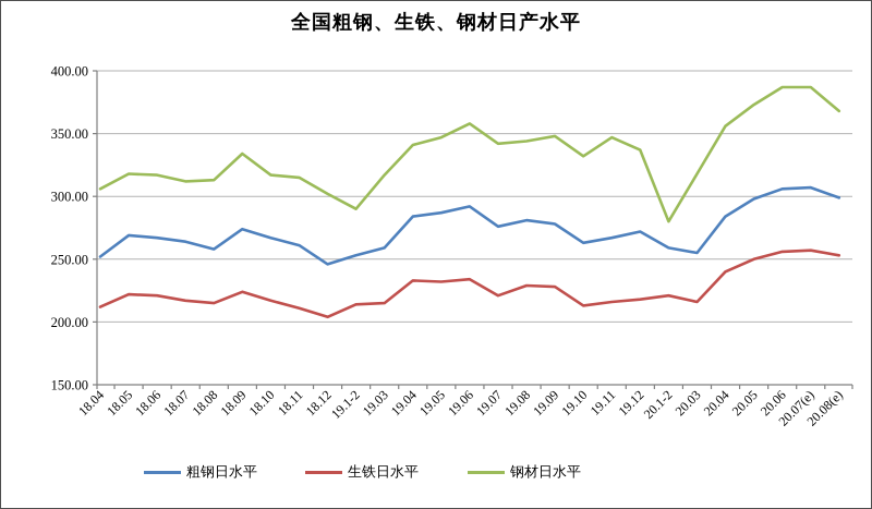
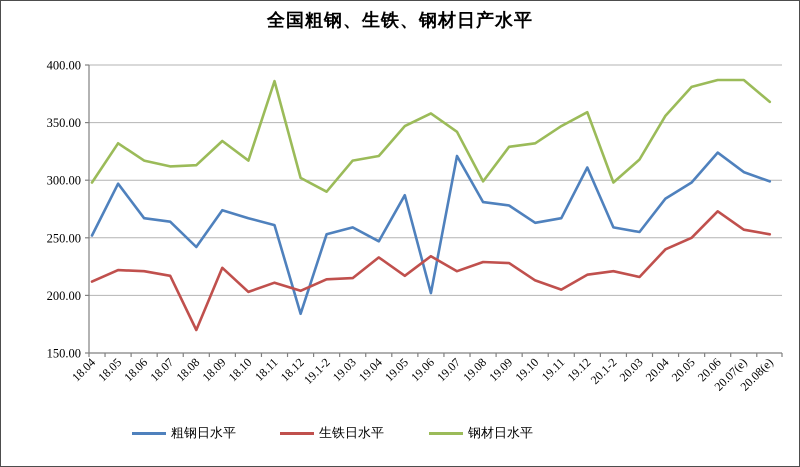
钢材日水平/18.04: 306 -> 298
粗钢日水平/18.05: 269 -> 297
钢材日水平/18.05: 318 -> 332
粗钢日水平/18.08: 258 -> 242
生铁日水平/18.08: 215 -> 170
生铁日水平/18.10: 217 -> 203
钢材日水平/18.11: 315 -> 386
粗钢日水平/18.12: 246 -> 184
粗钢日水平/19.04: 284 -> 247
钢材日水平/19.04: 341 -> 321
生铁日水平/19.05: 232 -> 217
粗钢日水平/19.06: 292 -> 202
粗钢日水平/19.07: 276 -> 321
钢材日水平/19.08: 344 -> 299
钢材日水平/19.09: 348 -> 329
生铁日水平/19.11: 216 -> 205
粗钢日水平/19.12: 272 -> 311
钢材日水平/19.12: 337 -> 359
钢材日水平/20.1-2: 280 -> 298
钢材日水平/20.05: 373 -> 381
粗钢日水平/20.06: 306 -> 324
生铁日水平/20.06: 256 -> 273
